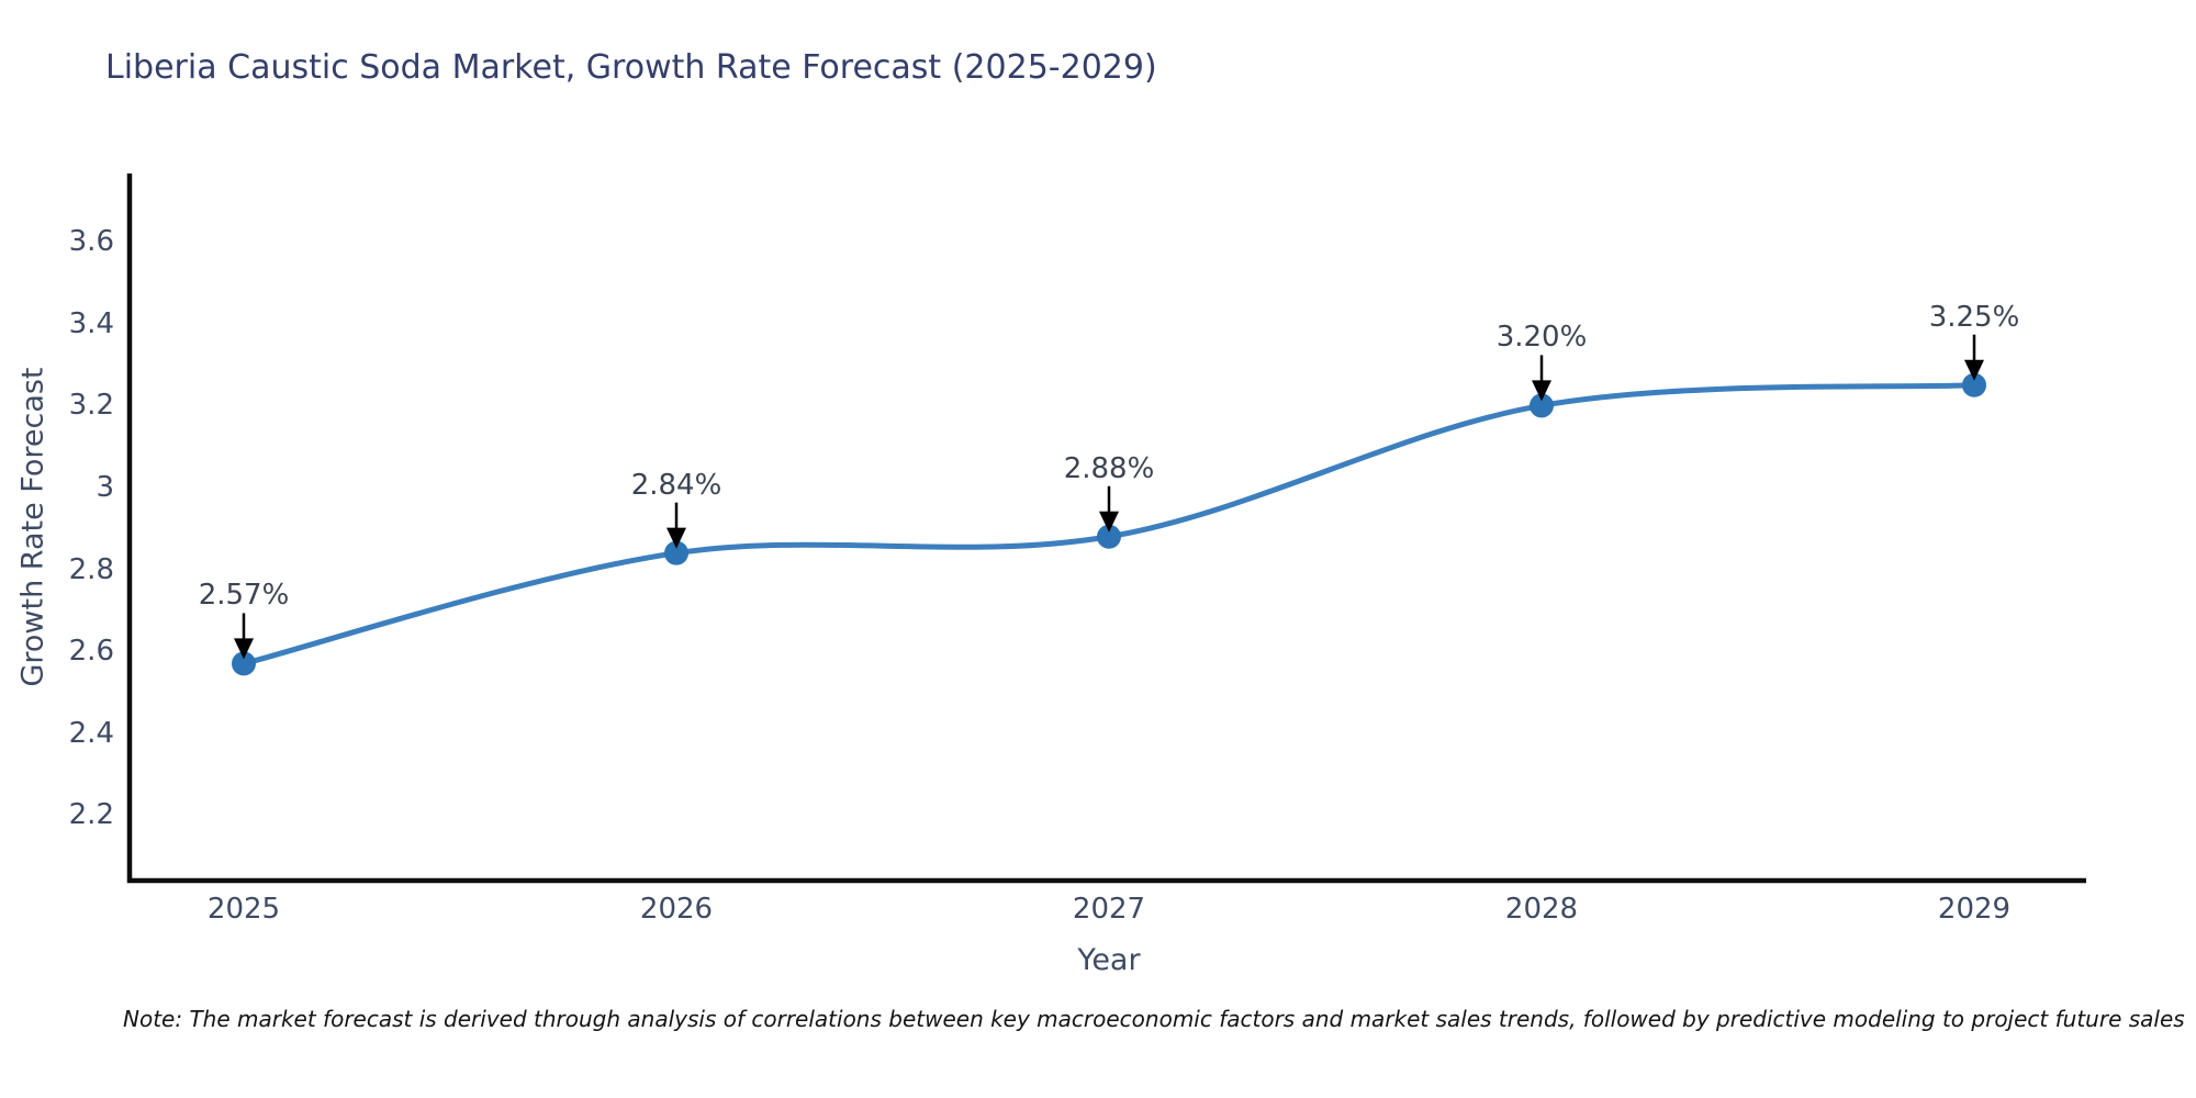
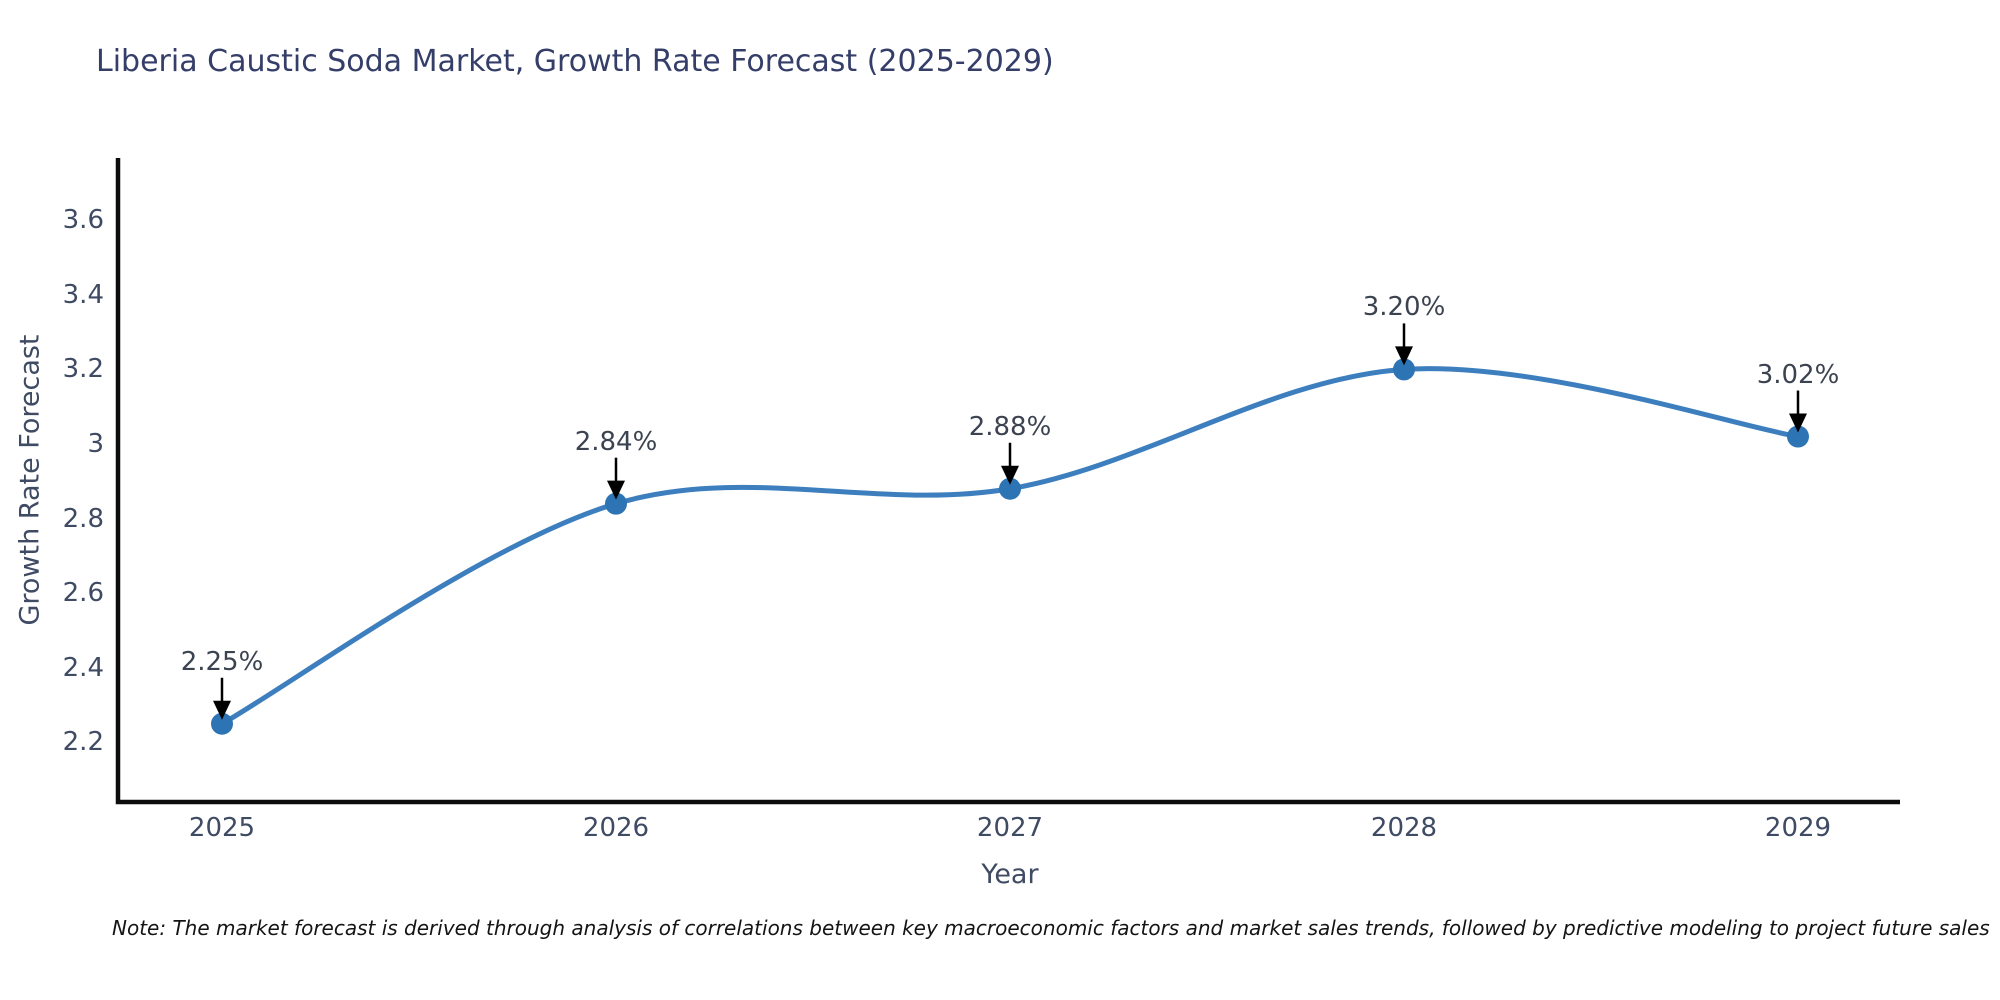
2025: 2.57% -> 2.25%
2029: 3.25% -> 3.02%
